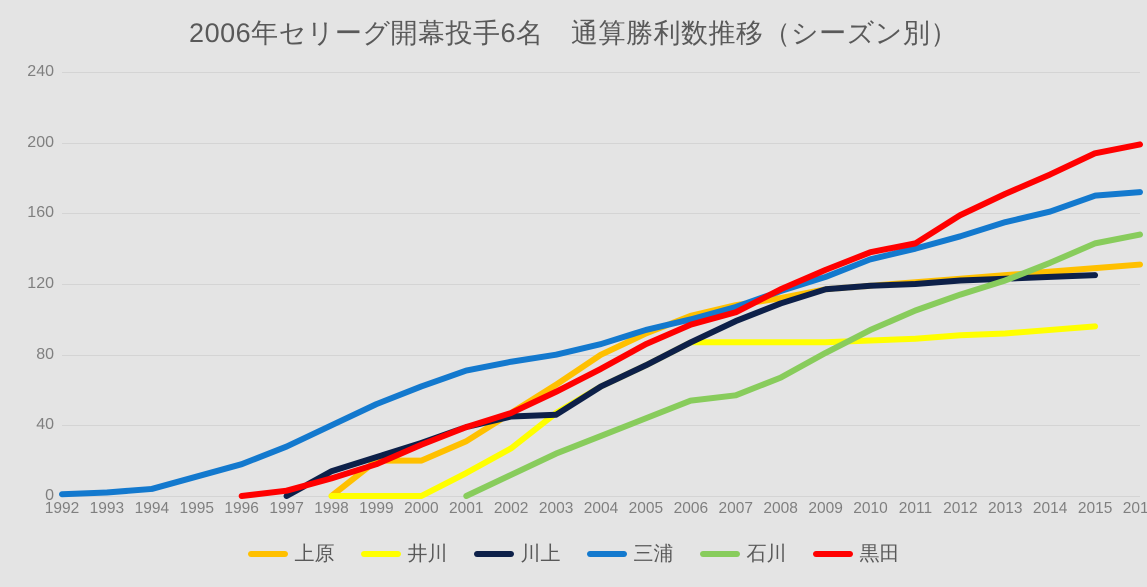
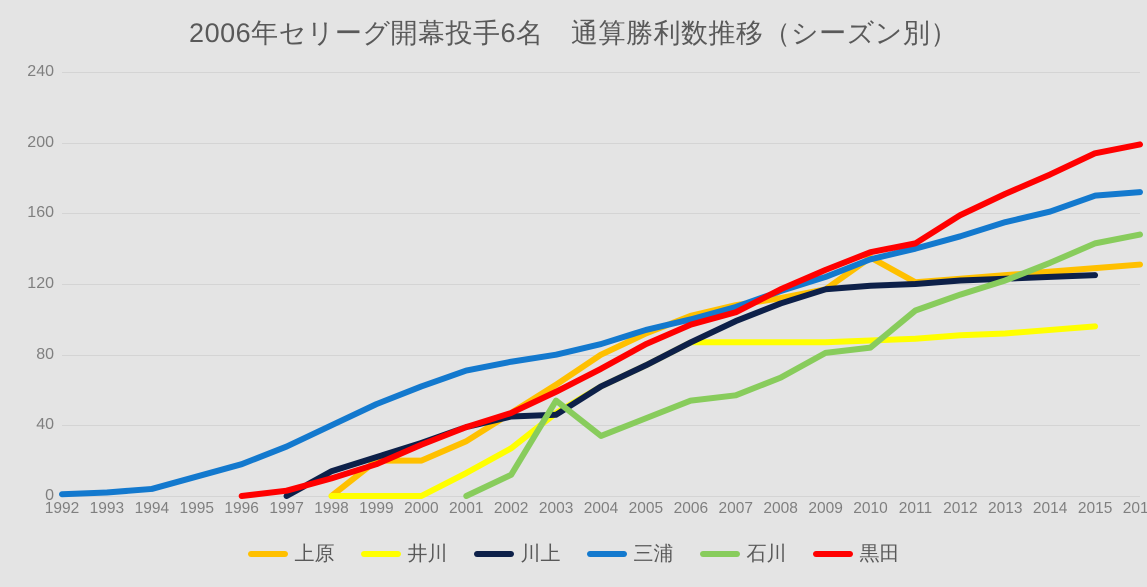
石川/2003: 24 -> 54
上原/2010: 119 -> 135
石川/2010: 94 -> 84
